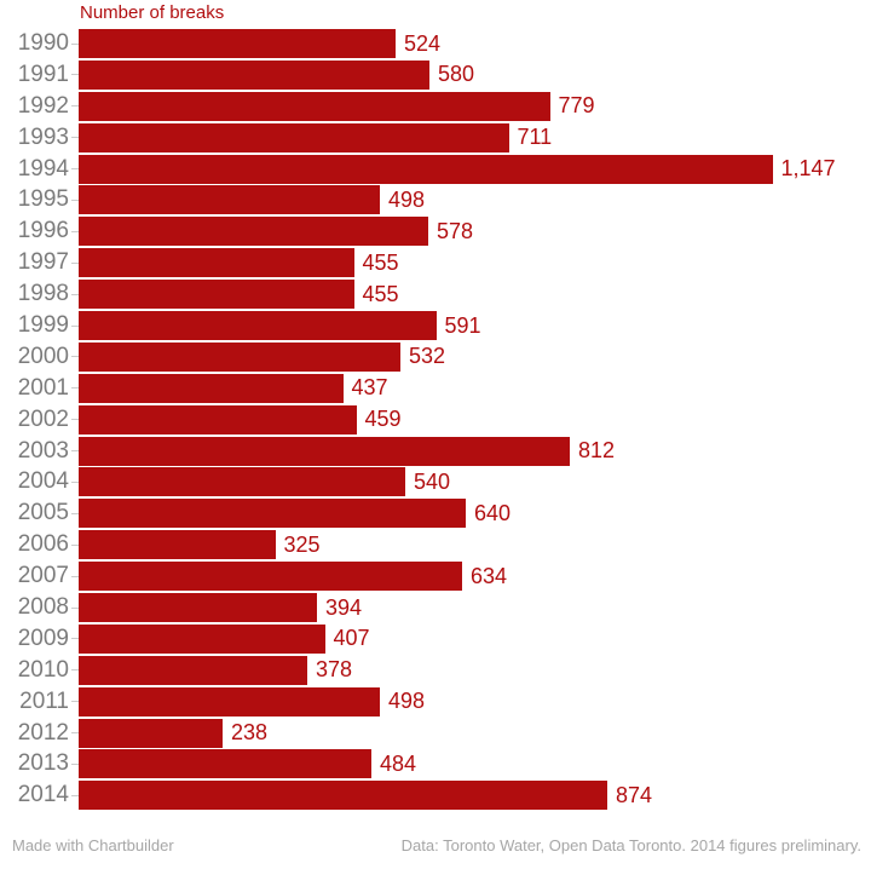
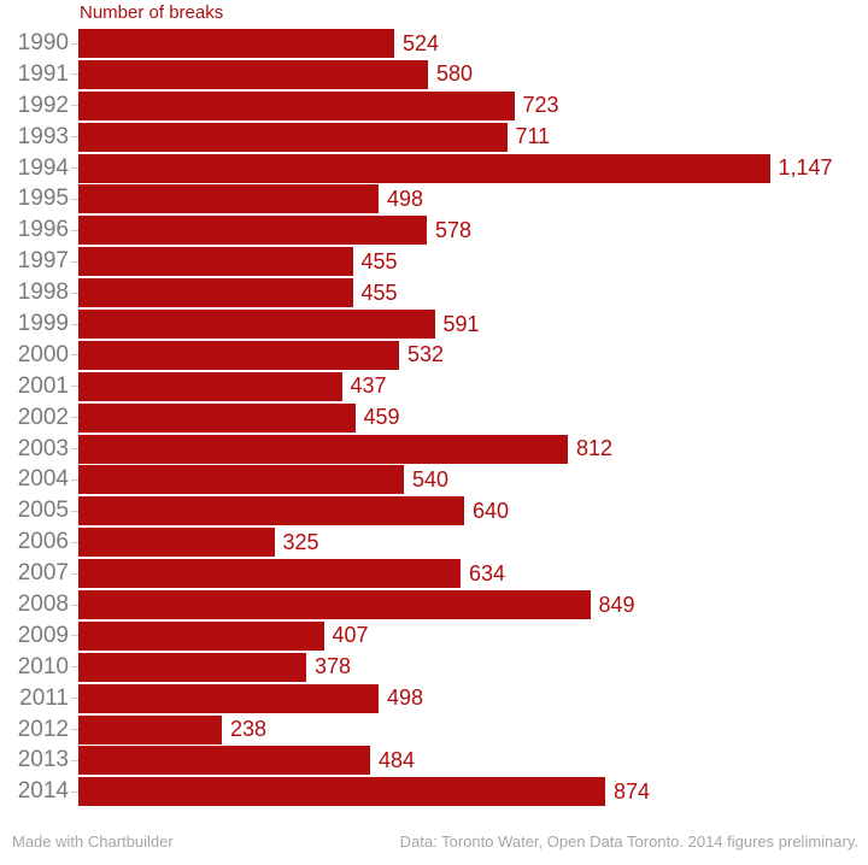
1992: 779 -> 723
2008: 394 -> 849
